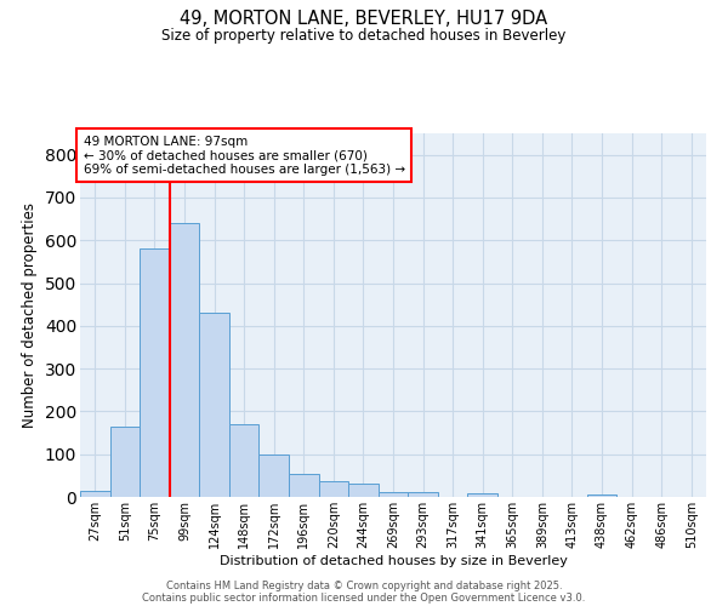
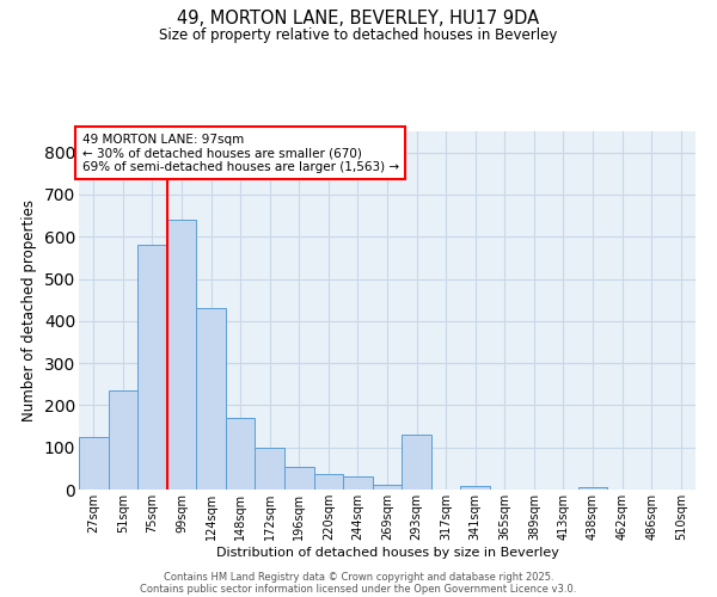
27sqm: 15 -> 125
51sqm: 165 -> 235
293sqm: 10 -> 130
